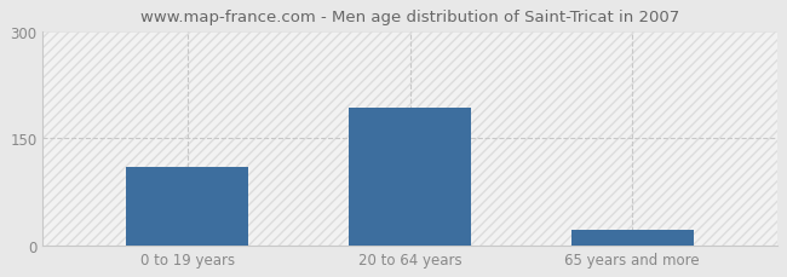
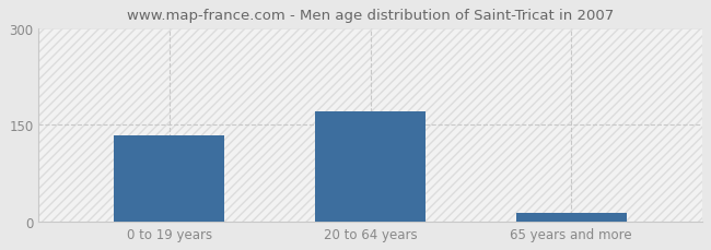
0 to 19 years: 110 -> 133
20 to 64 years: 192 -> 170
65 years and more: 22 -> 13
